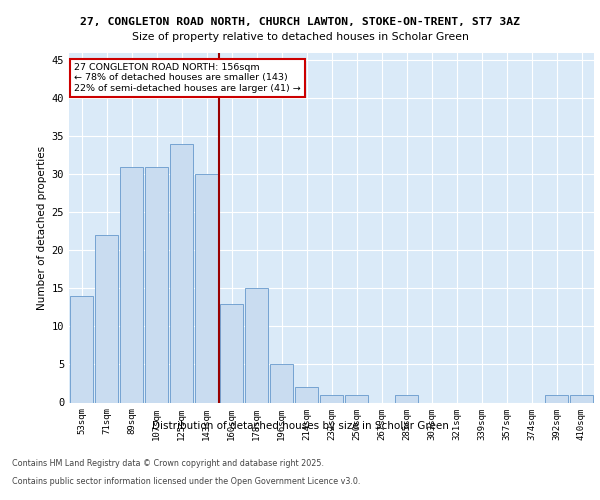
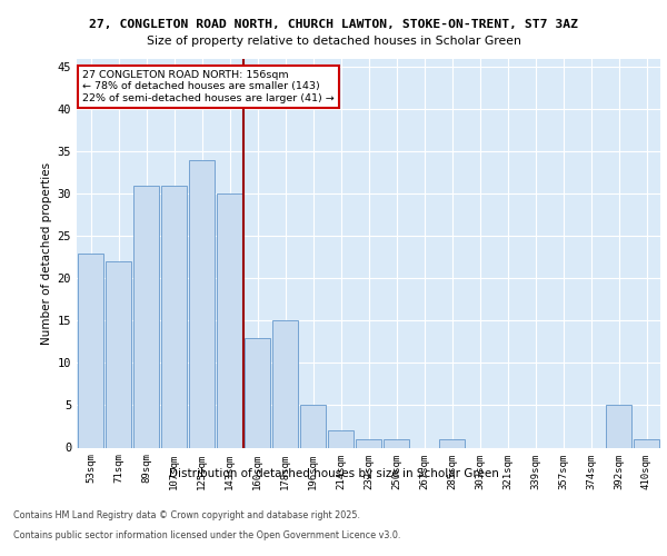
53sqm: 14 -> 23
392sqm: 1 -> 5
